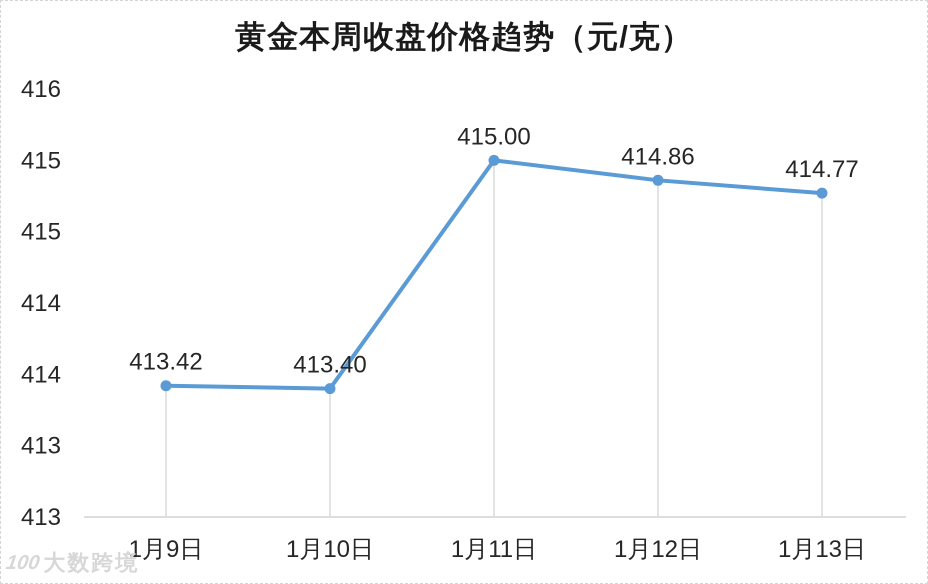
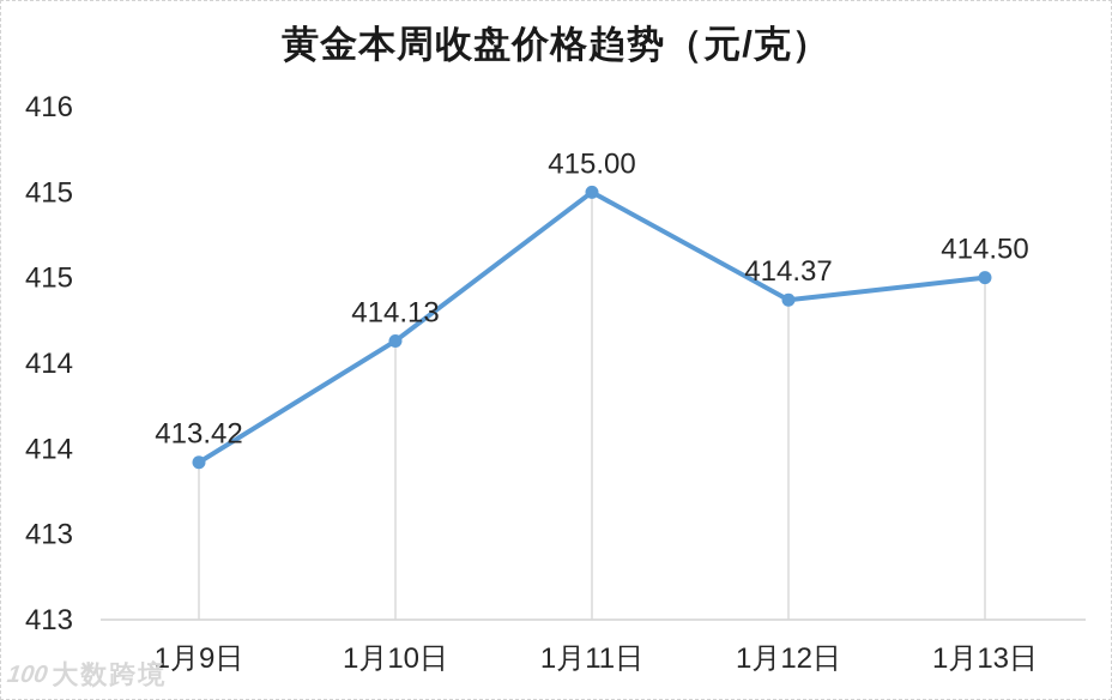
1月10日: 413.40 -> 414.13
1月12日: 414.86 -> 414.37
1月13日: 414.77 -> 414.50
